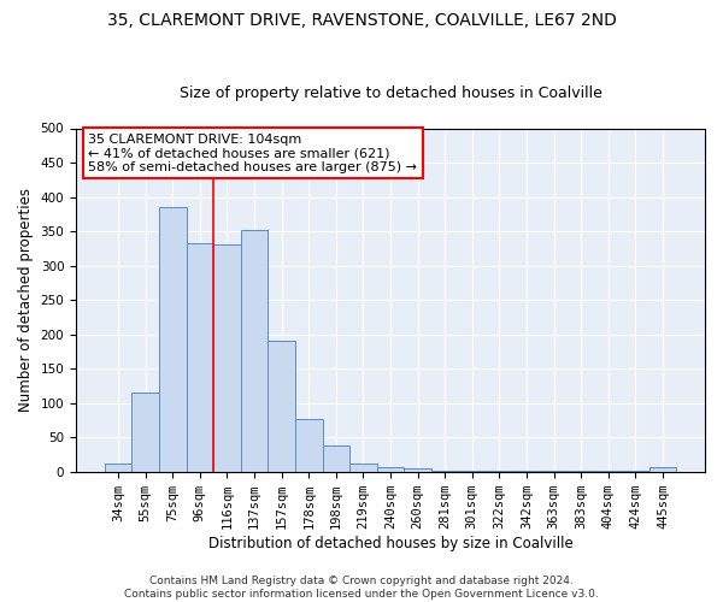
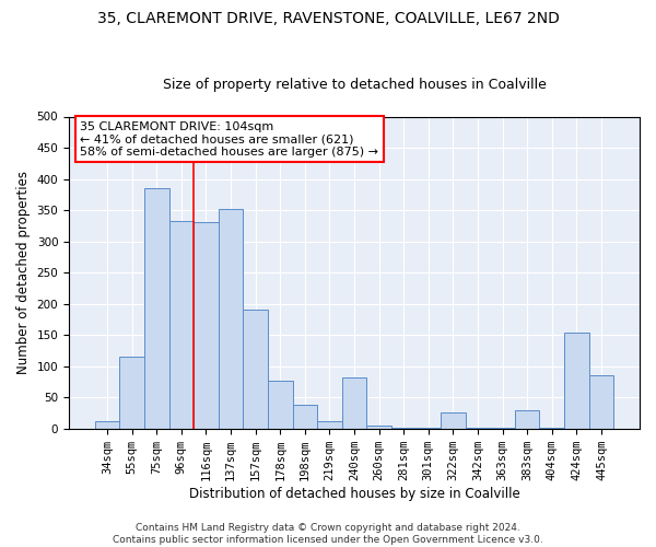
240sqm: 7 -> 82
322sqm: 1 -> 26
383sqm: 1 -> 30
424sqm: 1 -> 154
445sqm: 6 -> 86
